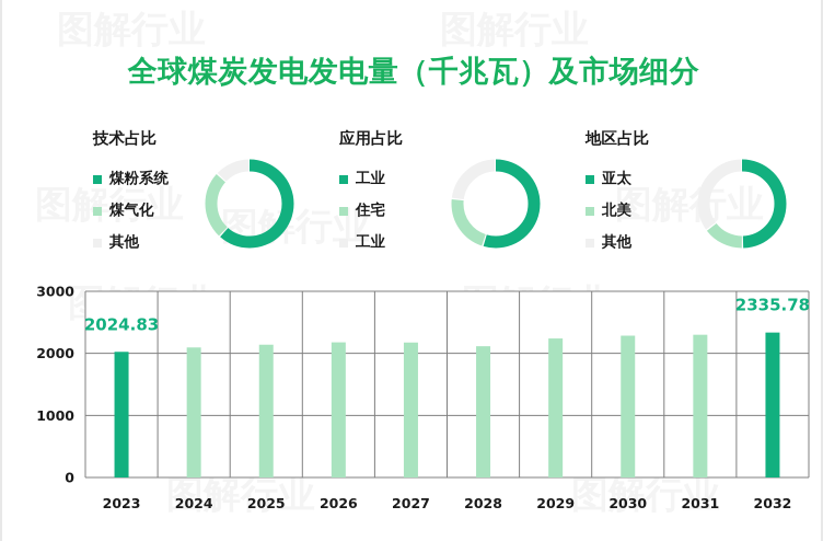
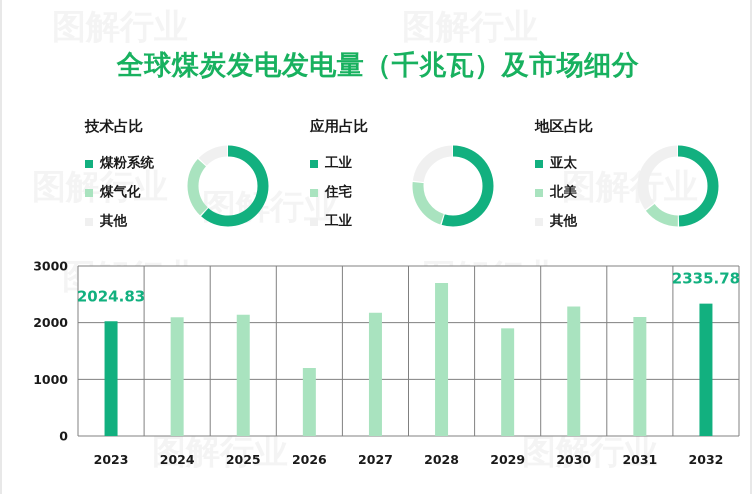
2026: 2200 -> 1200
2028: 2100 -> 2700
2029: 2200 -> 1900
2031: 2300 -> 2100
